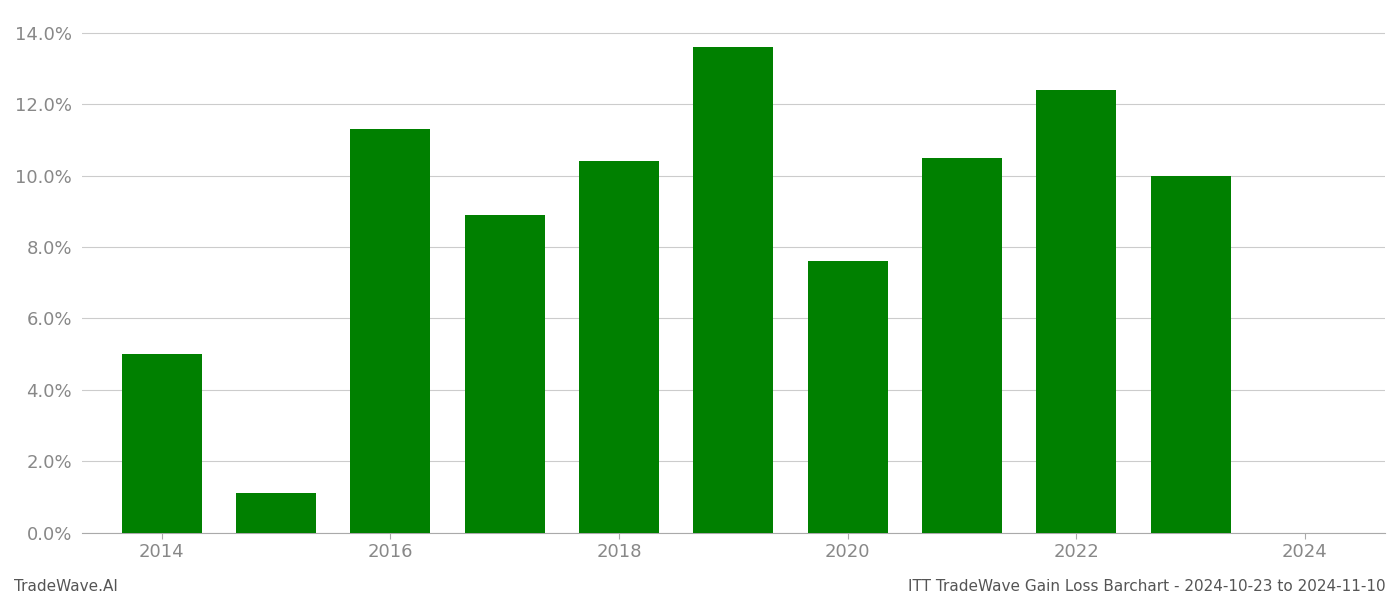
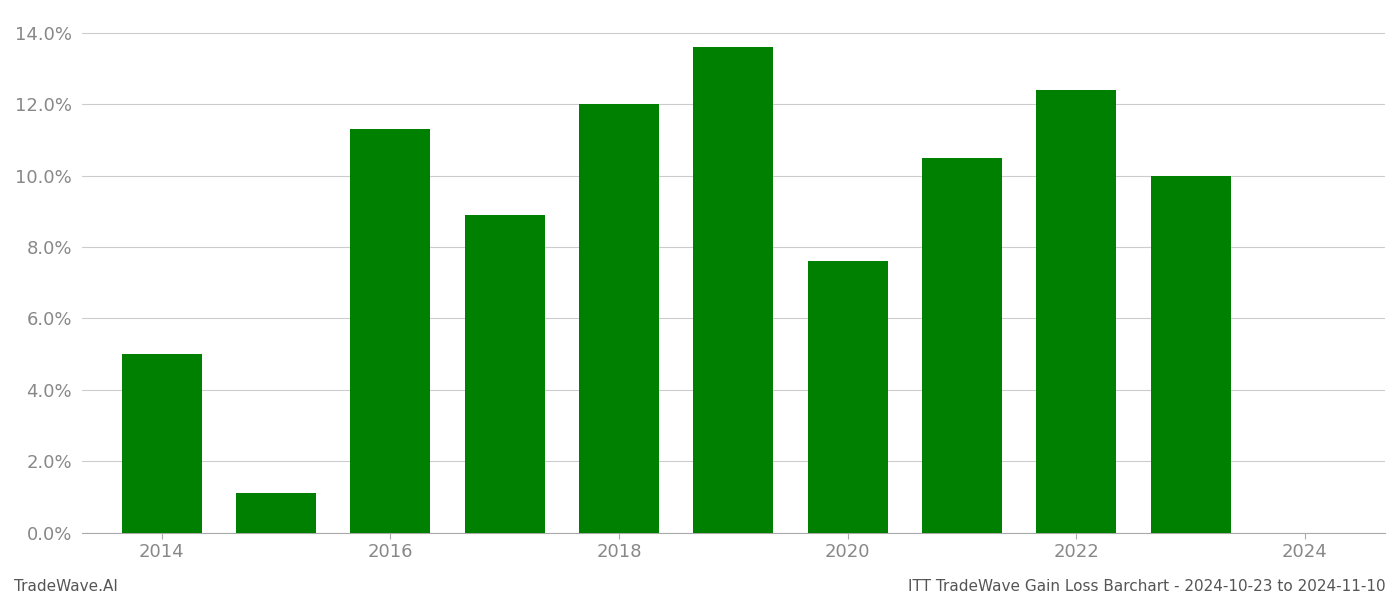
2018: 10.4% -> 12.0%
